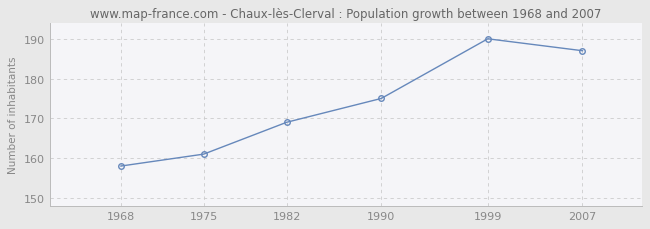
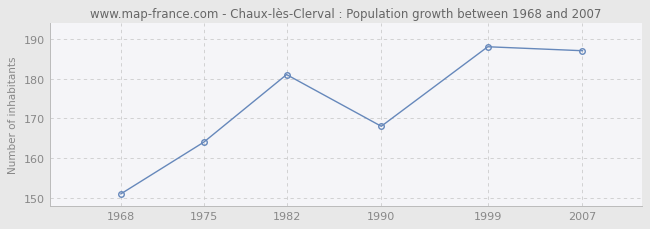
1968: 158 -> 151
1975: 161 -> 164
1982: 169 -> 181
1990: 175 -> 168
1999: 190 -> 188
